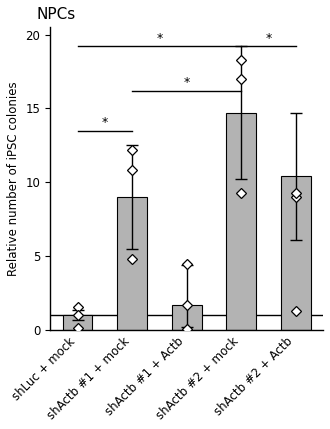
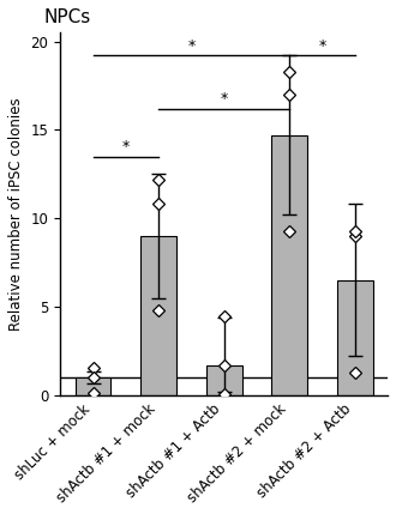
shActb #2 + Actb: 10.4 -> 6.5
